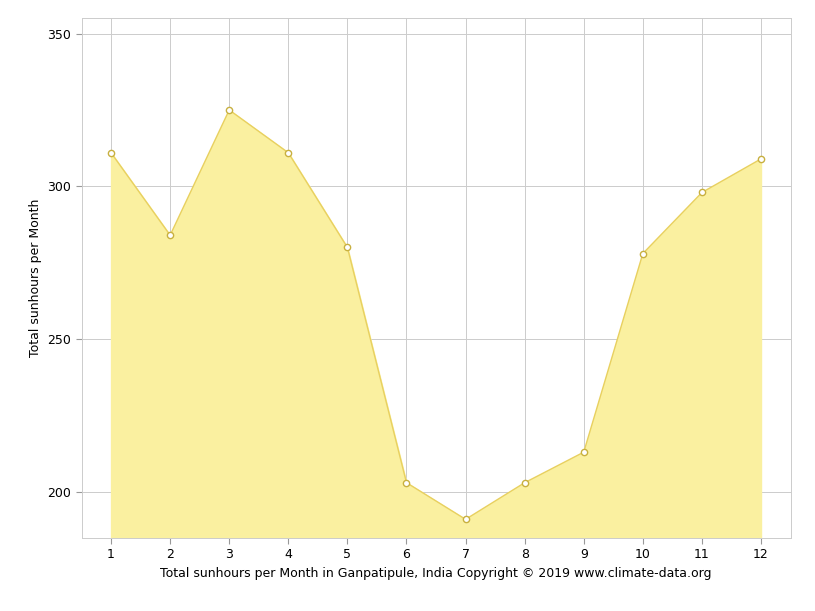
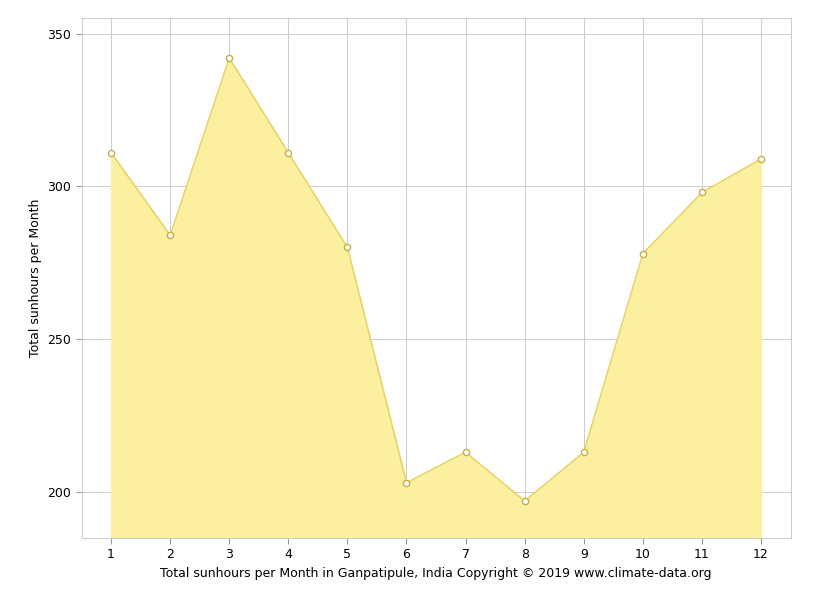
3: 325 -> 342
7: 191 -> 213
8: 203 -> 197
